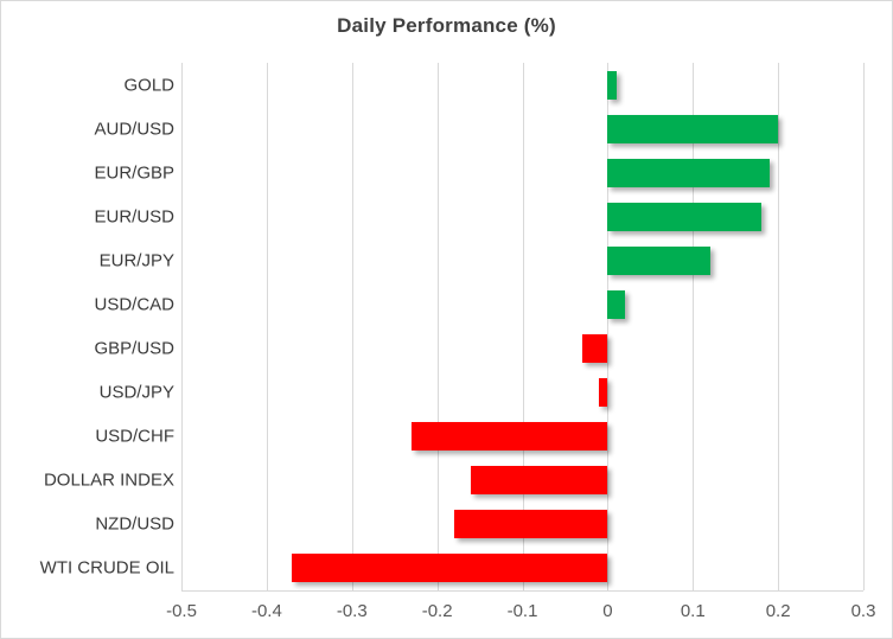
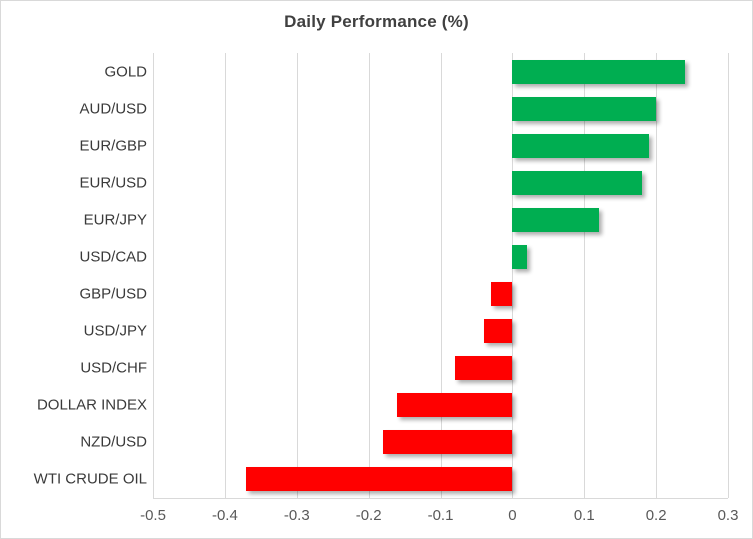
GOLD: 0.01 -> 0.24
USD/JPY: -0.01 -> -0.04
USD/CHF: -0.23 -> -0.08
